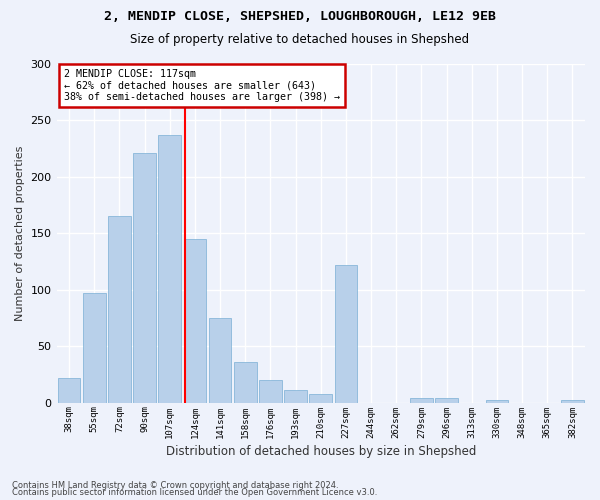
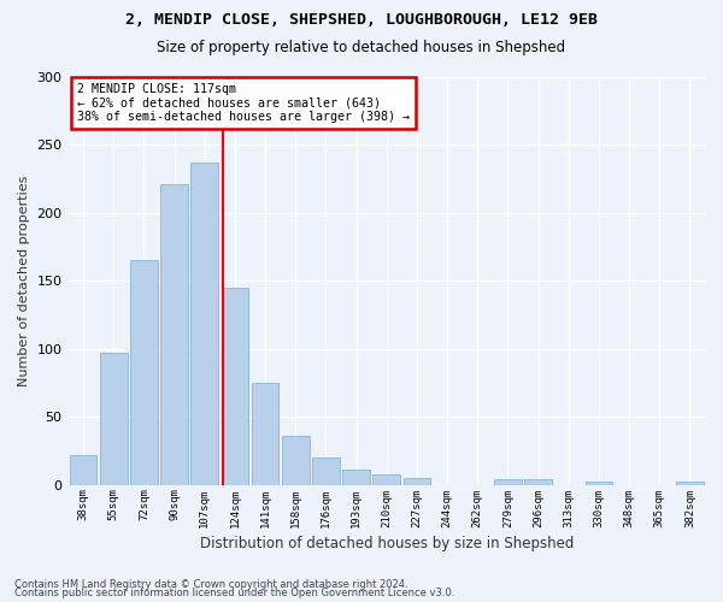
227sqm: 122 -> 5
